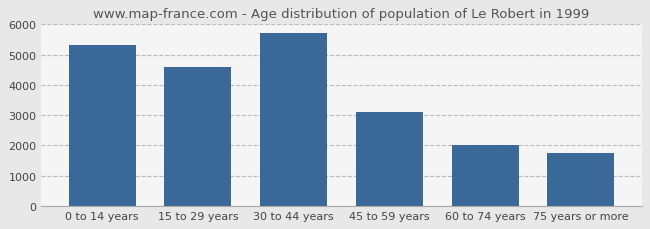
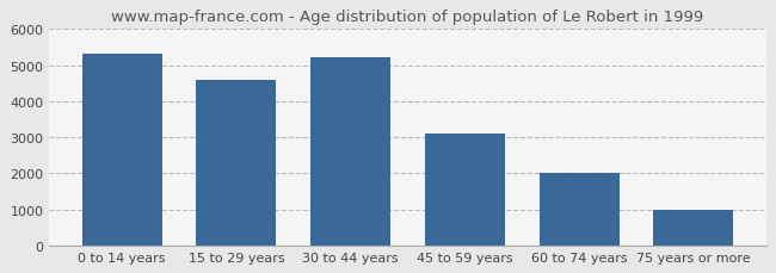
30 to 44 years: 5700 -> 5230
75 years or more: 1750 -> 1000
